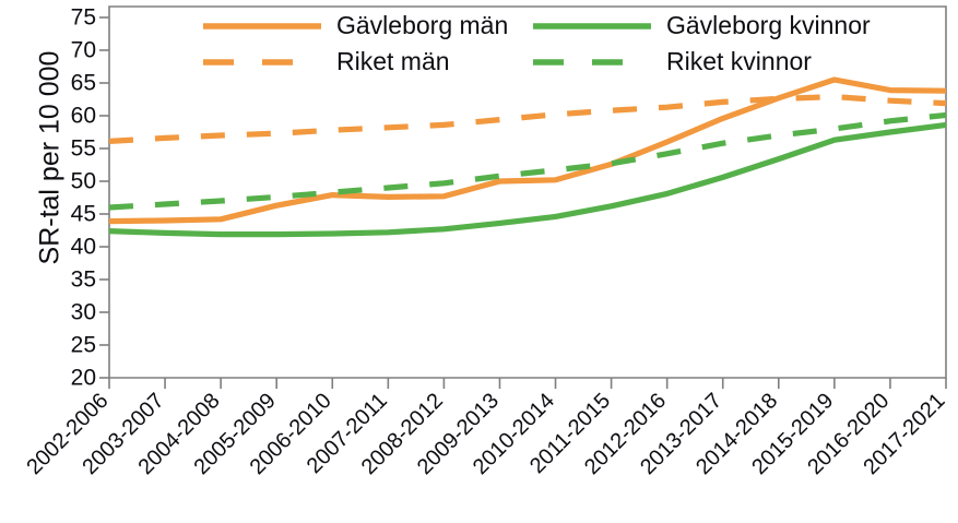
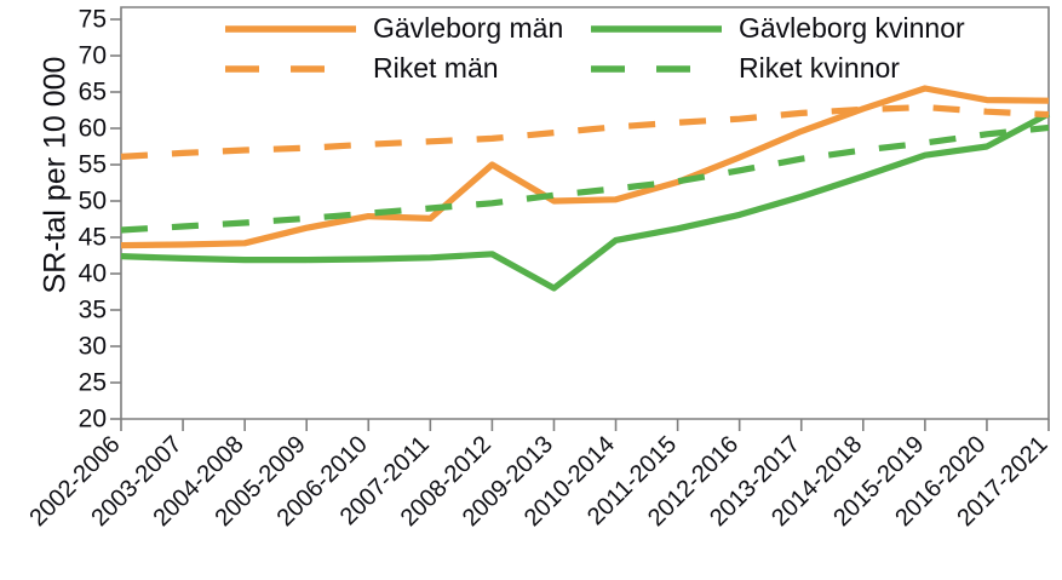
Gävleborg män/2008-2012: 48 -> 55
Gävleborg kvinnor/2009-2013: 44 -> 38
Gävleborg kvinnor/2017-2021: 59 -> 62
